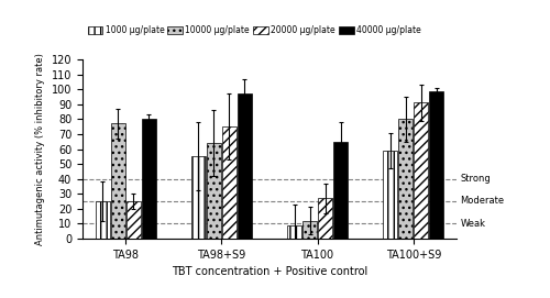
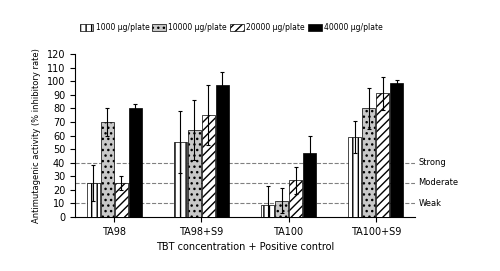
10000 μg/plate/TA98: 77 -> 70
40000 μg/plate/TA100: 65 -> 47
